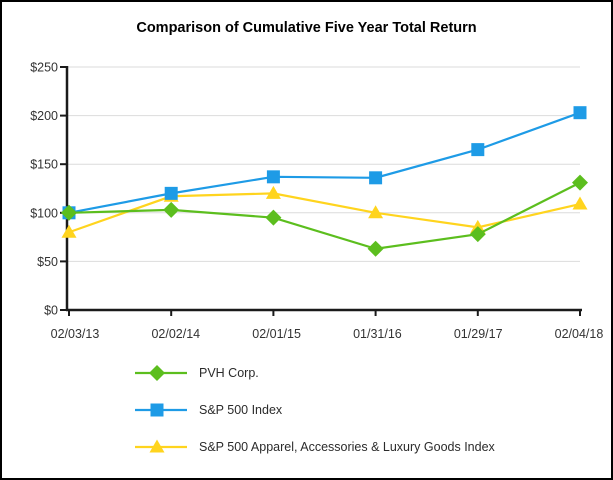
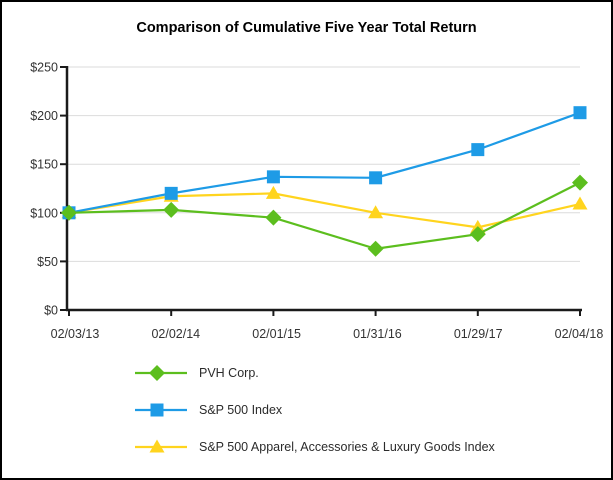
S&P 500 Apparel, Accessories & Luxury Goods Index/02/03/13: $80 -> $100
